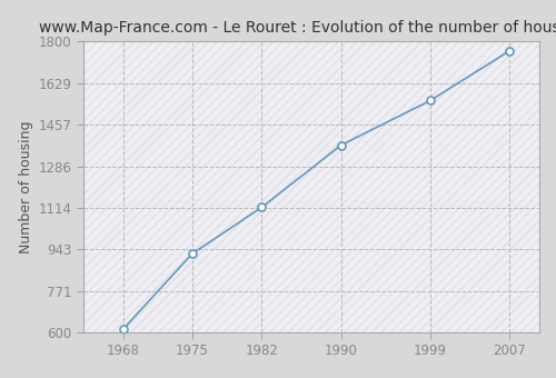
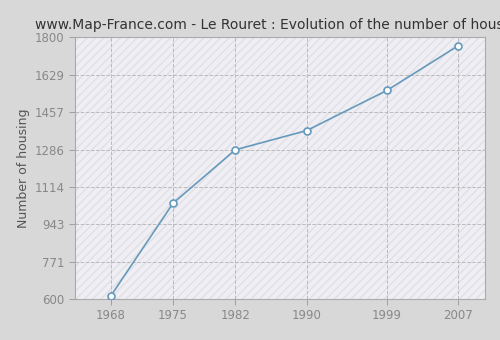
1975: 926 -> 1040
1982: 1117 -> 1285
